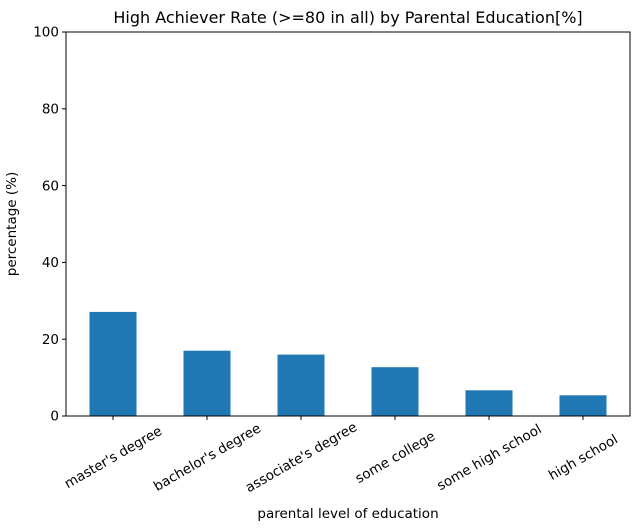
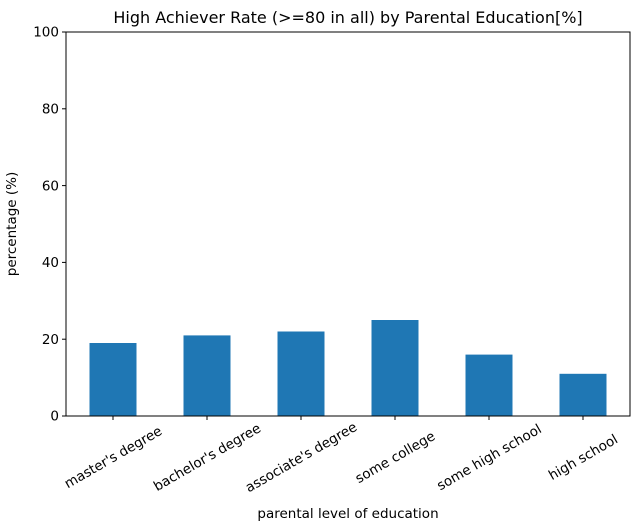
master's degree: 27 -> 19
bachelor's degree: 17 -> 21
associate's degree: 16 -> 22
some college: 13 -> 25
some high school: 7 -> 16
high school: 5 -> 11
